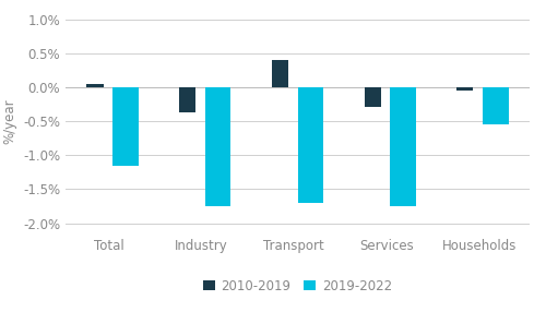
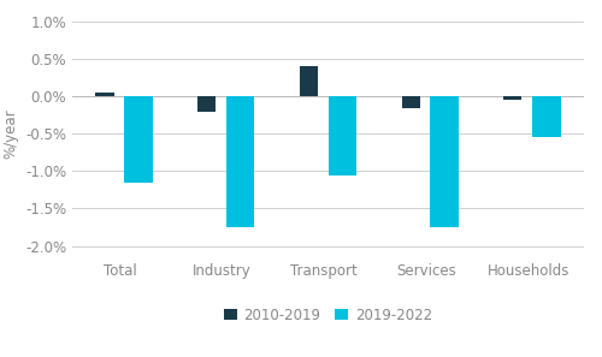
2010-2019/Industry: -0.36% -> -0.20%
2019-2022/Transport: -1.70% -> -1.05%
2010-2019/Services: -0.28% -> -0.15%
